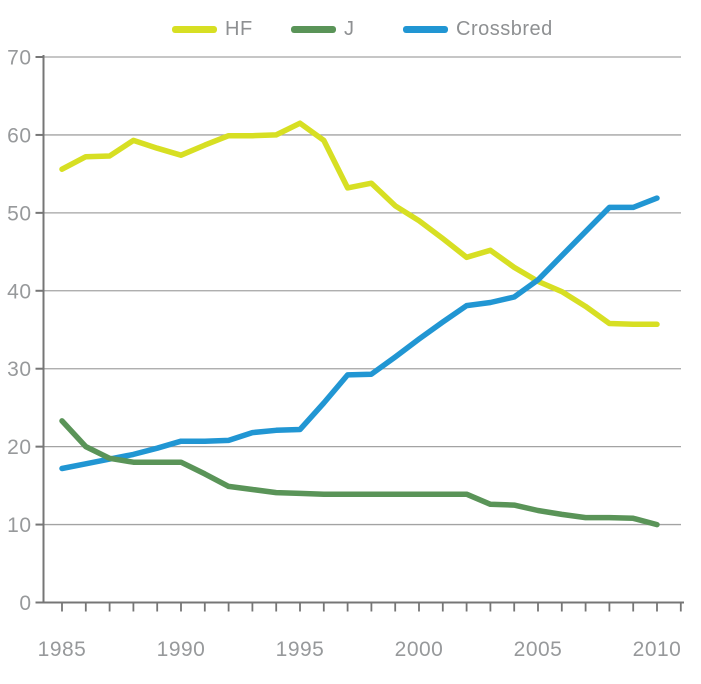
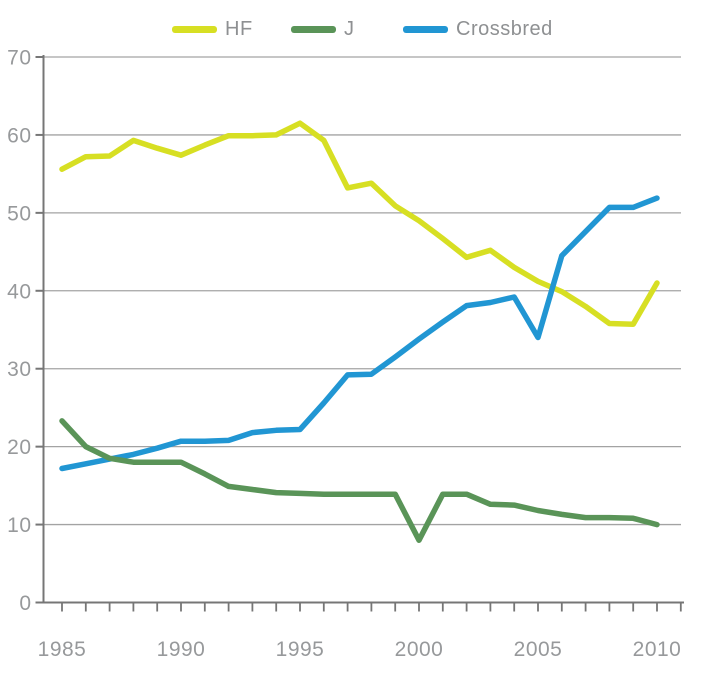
J/2000: 14 -> 8
Crossbred/2005: 41 -> 34
HF/2010: 36 -> 41
